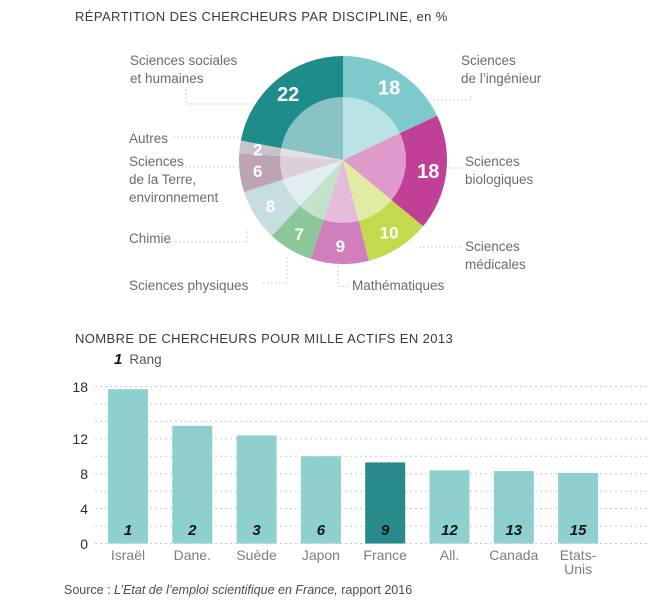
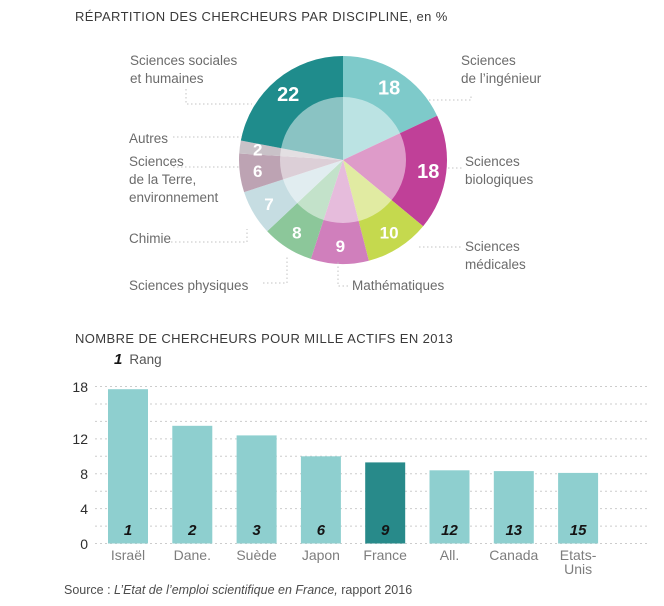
RÉPARTITION DES CHERCHEURS PAR DISCIPLINE, en %/Sciences physiques: 7 -> 8
RÉPARTITION DES CHERCHEURS PAR DISCIPLINE, en %/Chimie: 8 -> 7
